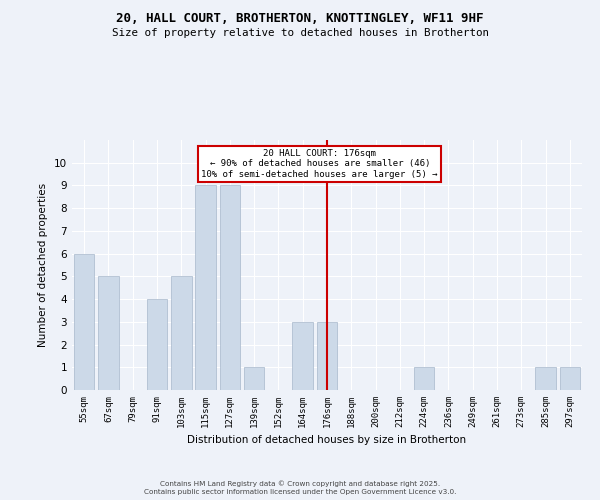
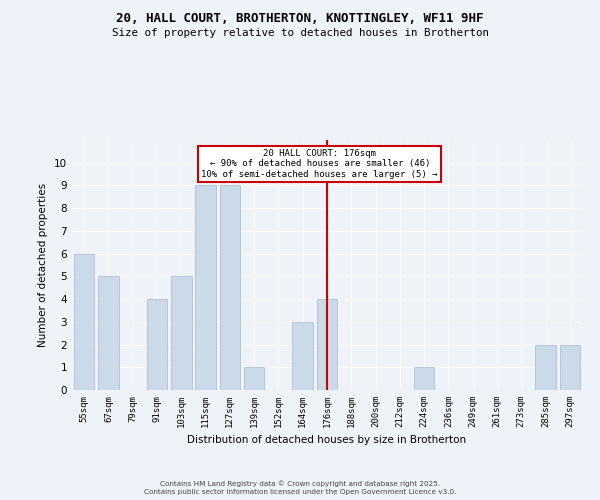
176sqm: 3 -> 4
285sqm: 1 -> 2
297sqm: 1 -> 2
